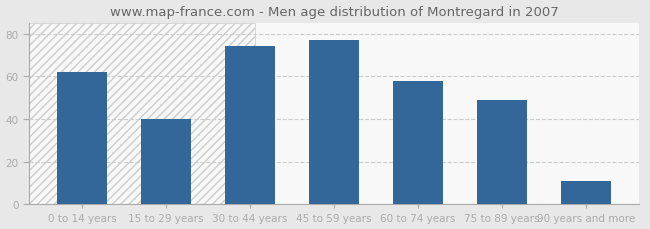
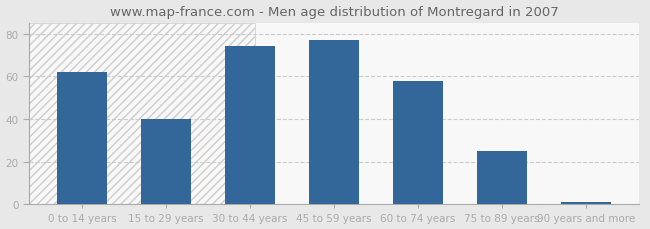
75 to 89 years: 49 -> 25
90 years and more: 11 -> 1
